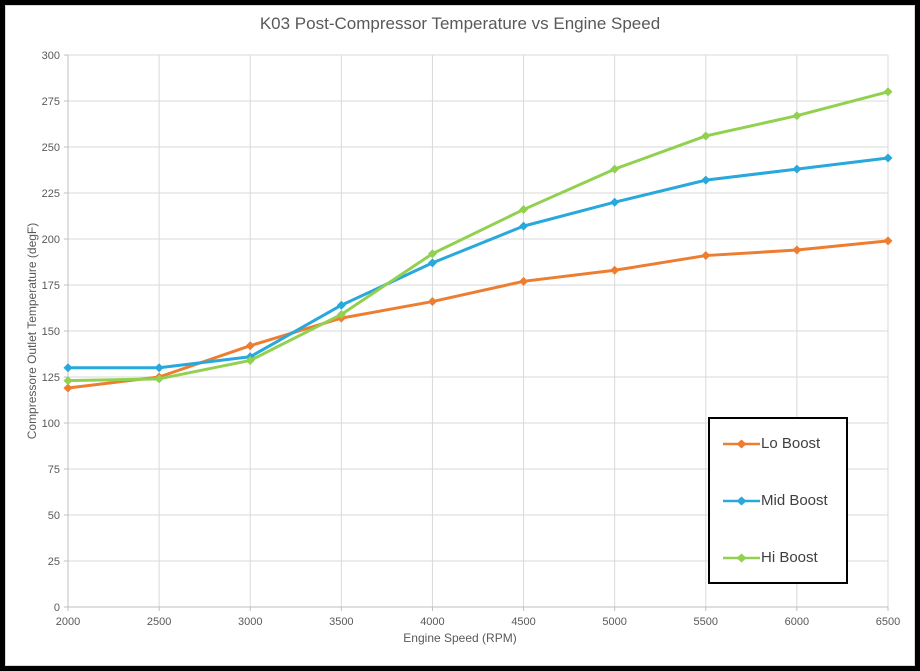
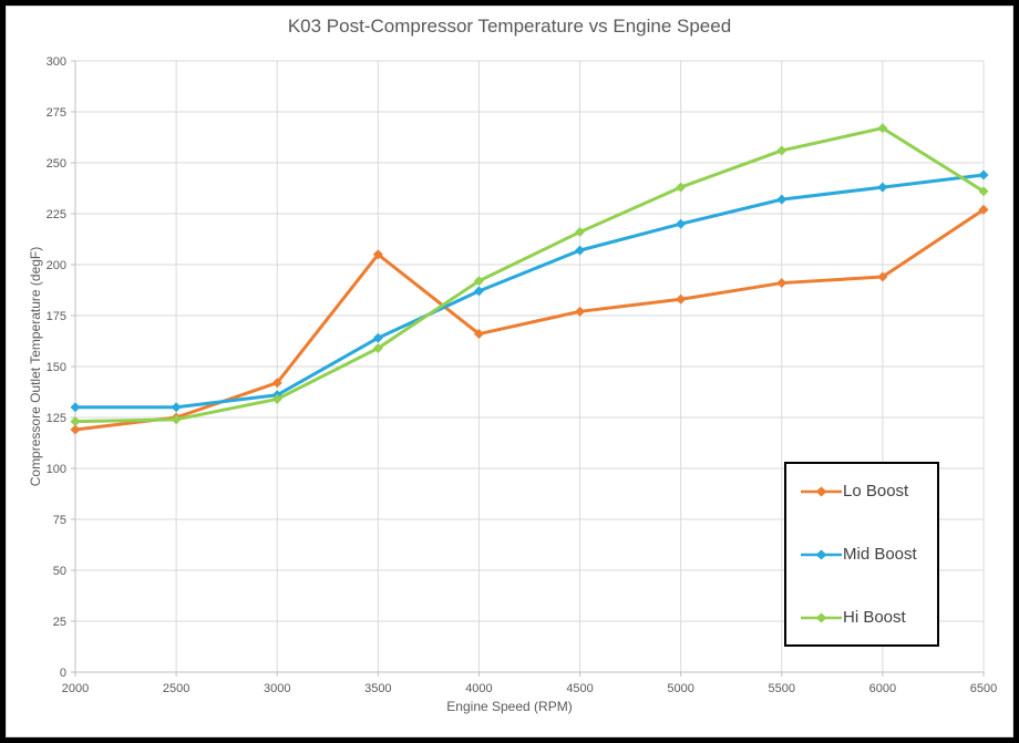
Lo Boost/3500: 157 -> 205
Lo Boost/6500: 199 -> 227
Hi Boost/6500: 280 -> 236
